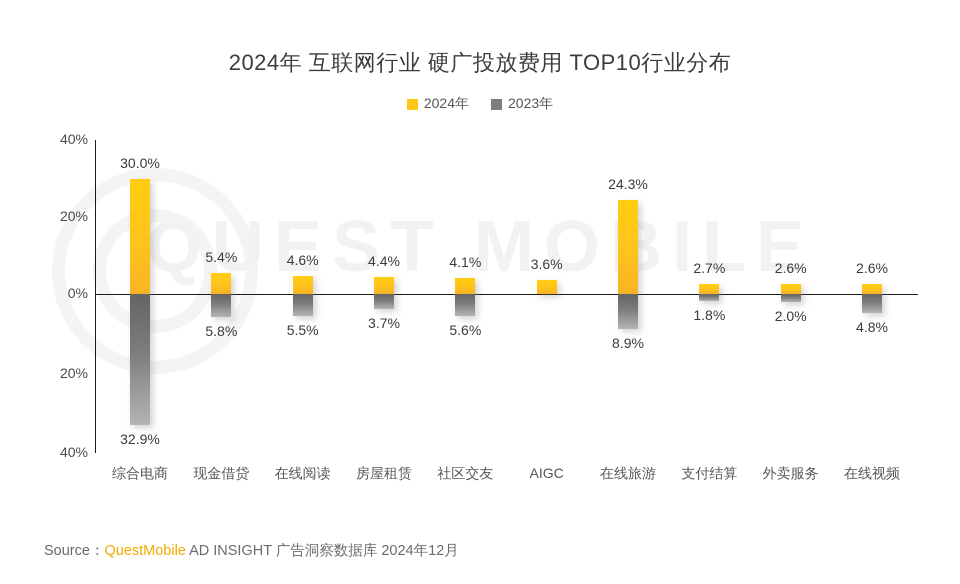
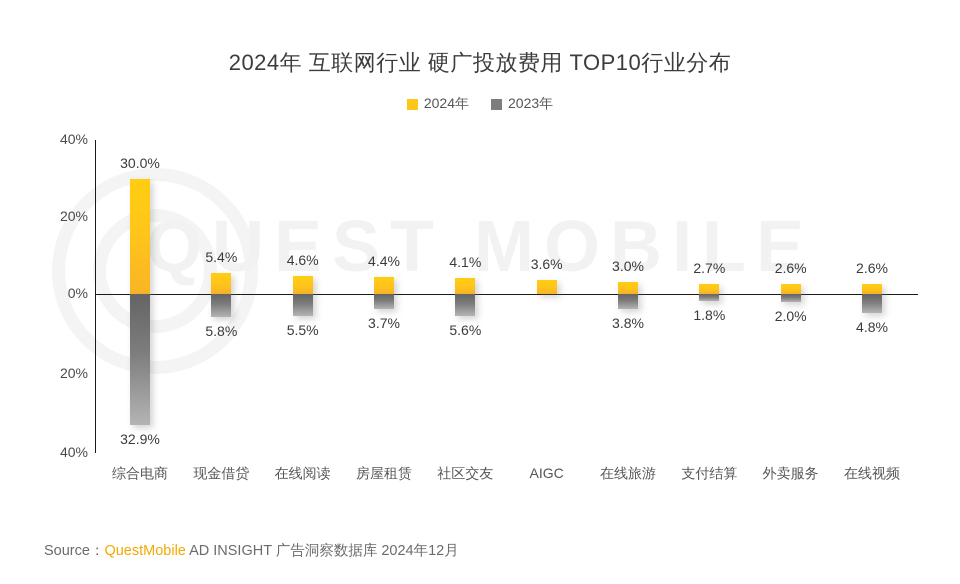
2024年/在线旅游: 24.3% -> 3.0%
2023年/在线旅游: 8.9% -> 3.8%
